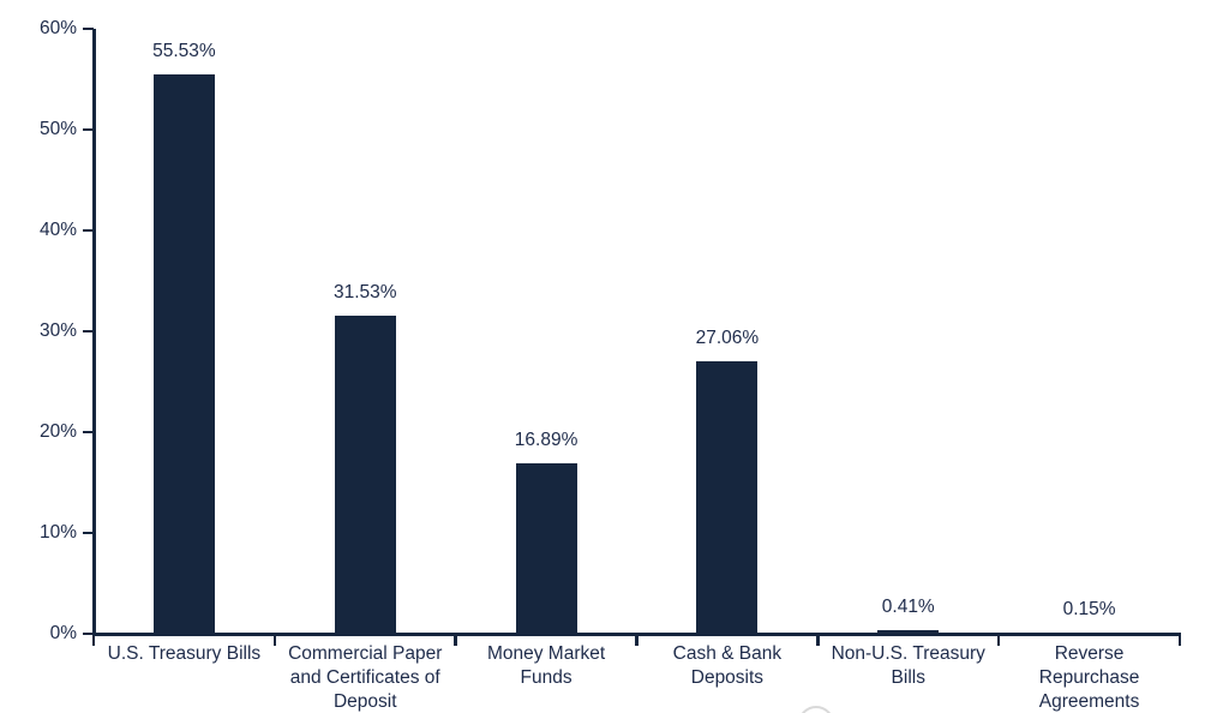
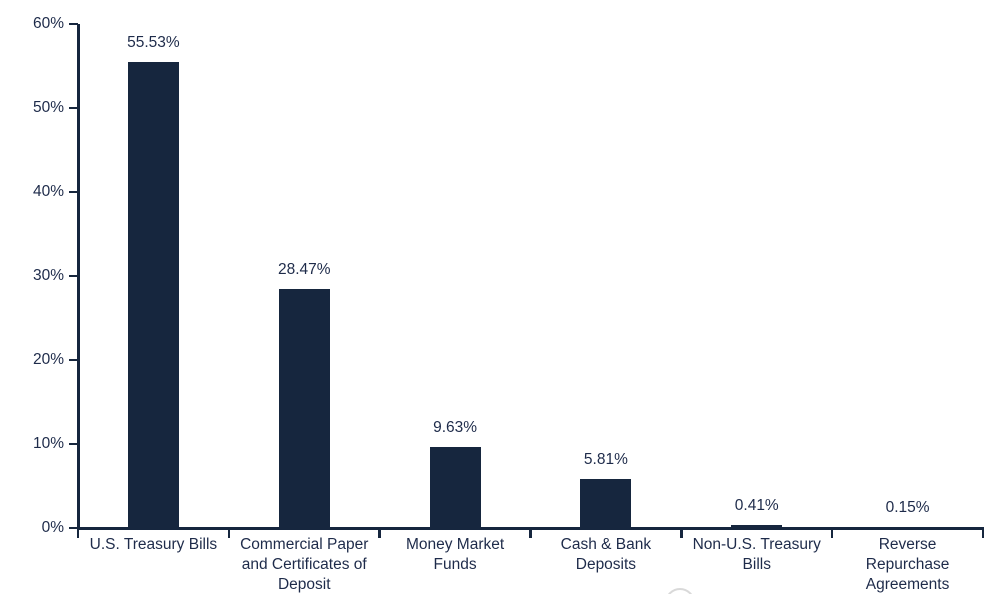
Commercial Paper and Certificates of Deposit: 31.53% -> 28.47%
Money Market Funds: 16.89% -> 9.63%
Cash & Bank Deposits: 27.06% -> 5.81%
